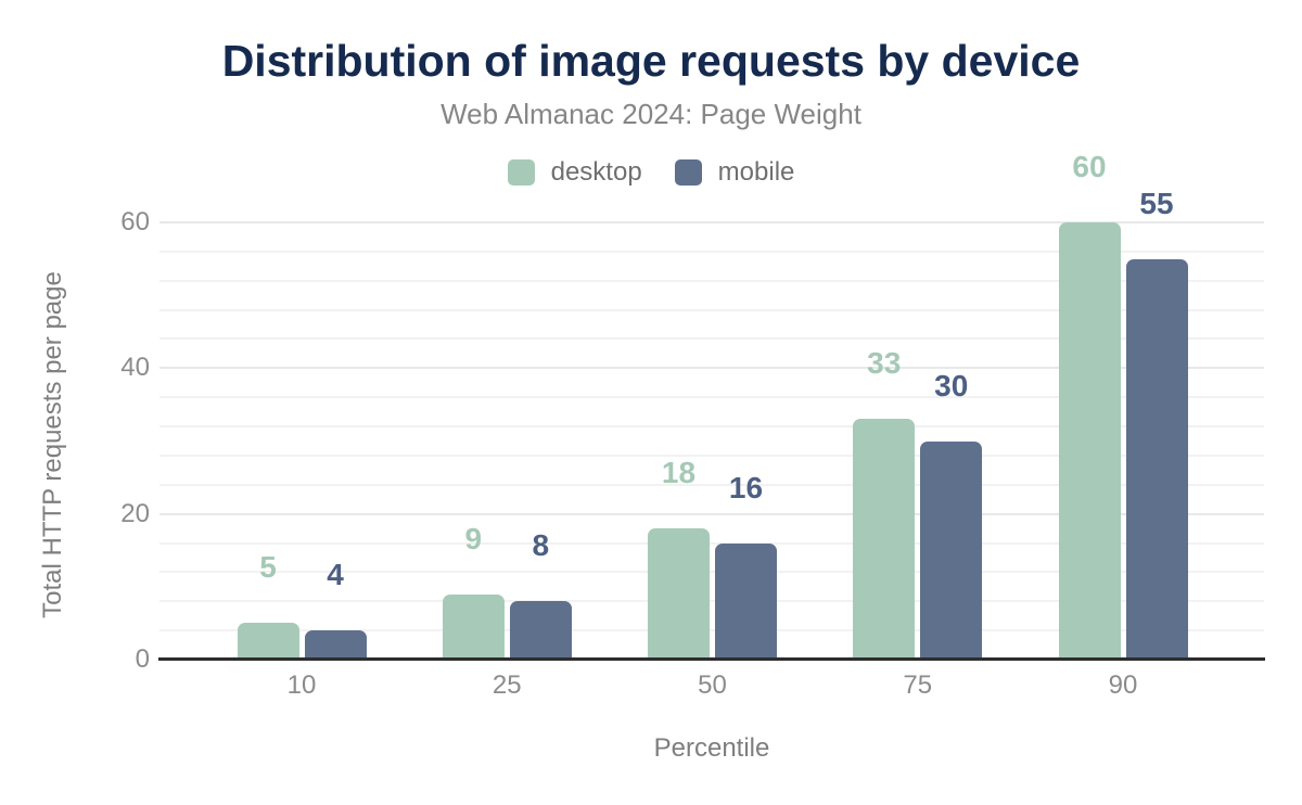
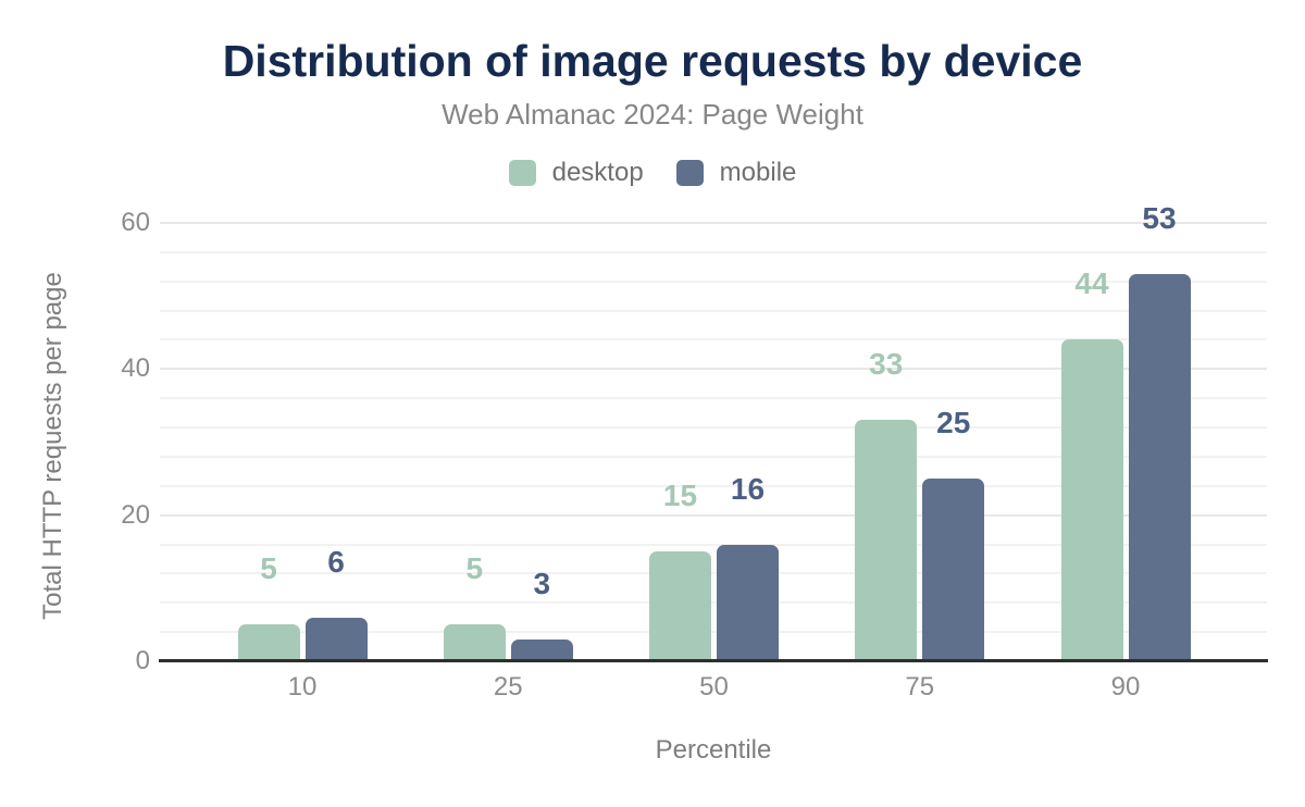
mobile/10: 4 -> 6
desktop/25: 9 -> 5
mobile/25: 8 -> 3
desktop/50: 18 -> 15
mobile/75: 30 -> 25
desktop/90: 60 -> 44
mobile/90: 55 -> 53
